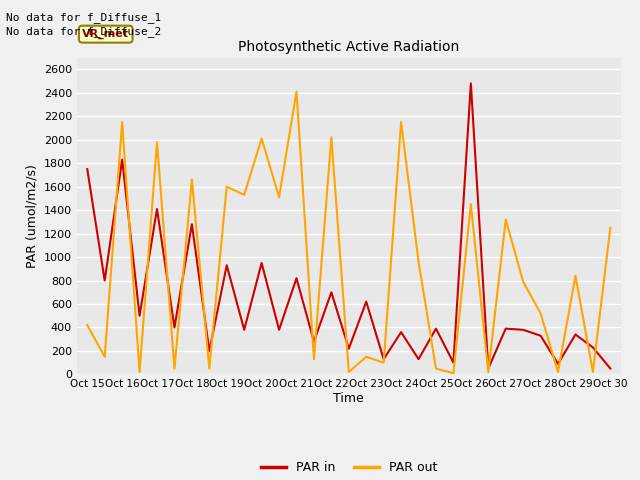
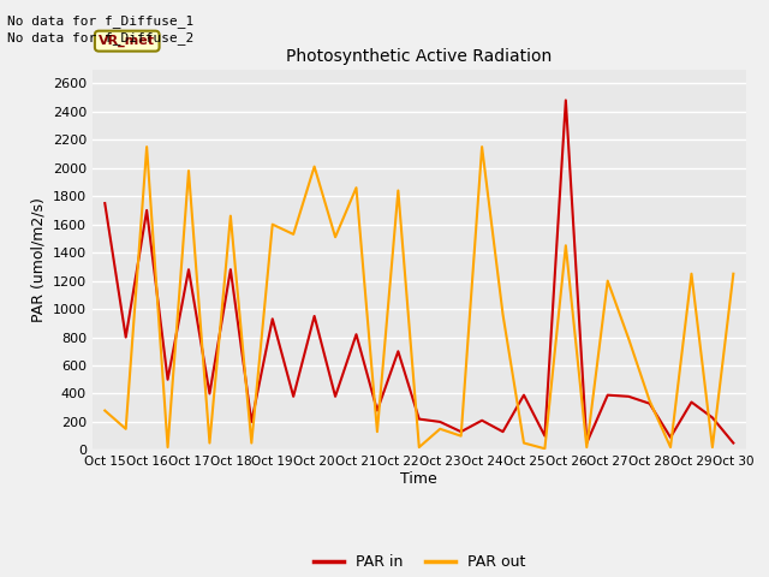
PAR out/Oct 15: 420 -> 280
PAR in/Oct 16: 1830 -> 1700
PAR in/Oct 17: 1410 -> 1280
PAR out/Oct 21: 2410 -> 1860
PAR out/Oct 22: 2020 -> 1840
PAR in/Oct 23: 620 -> 200
PAR in/Oct 24: 360 -> 210
PAR out/Oct 27: 1320 -> 1200
PAR out/Oct 28: 520 -> 350
PAR out/Oct 29: 840 -> 1250
